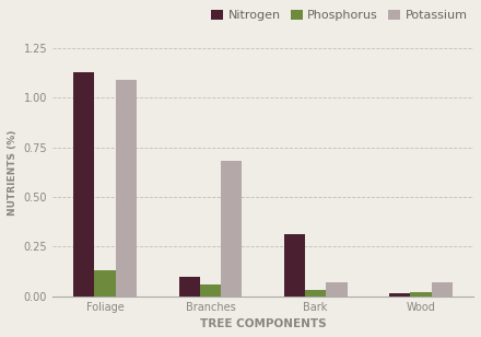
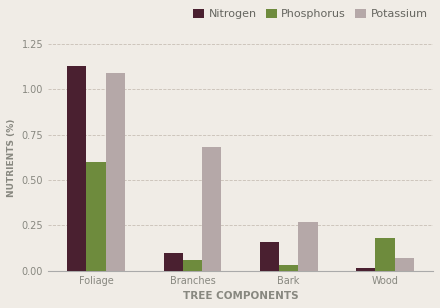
Phosphorus/Foliage: 0.13 -> 0.60
Nitrogen/Bark: 0.31 -> 0.16
Potassium/Bark: 0.07 -> 0.27
Phosphorus/Wood: 0.02 -> 0.18
